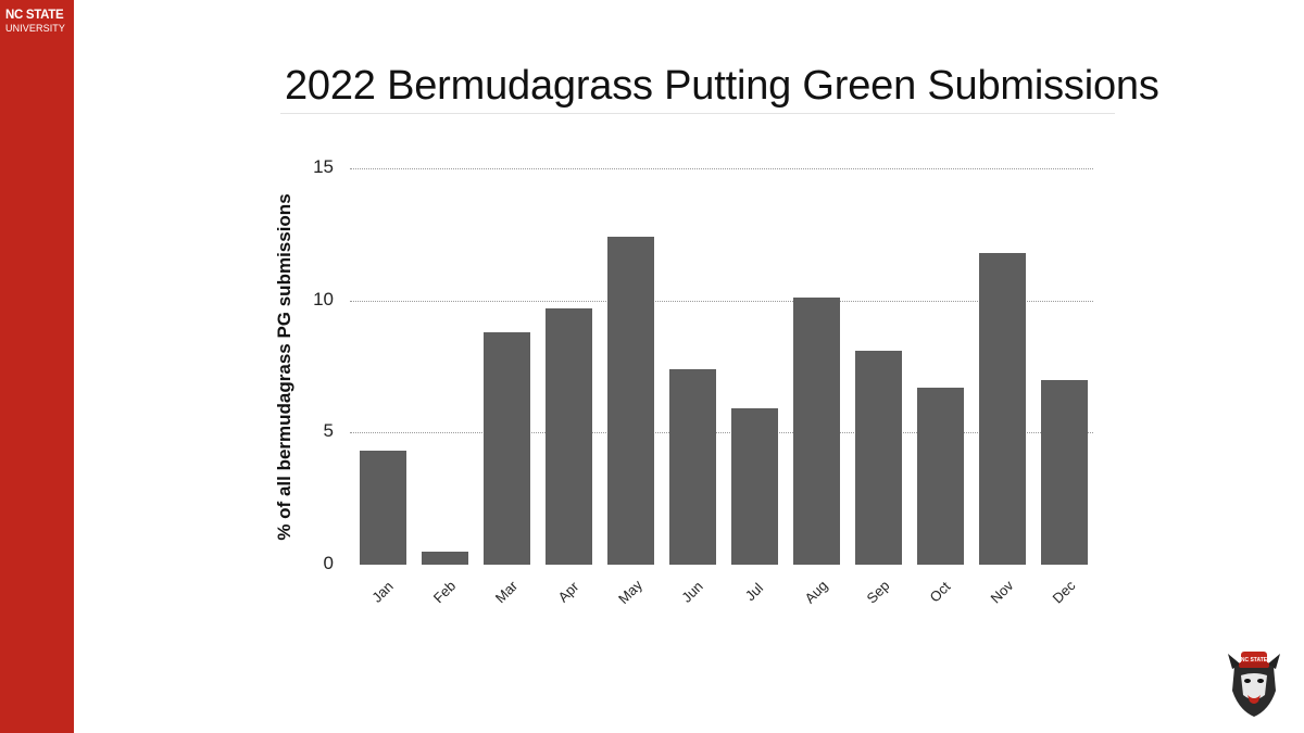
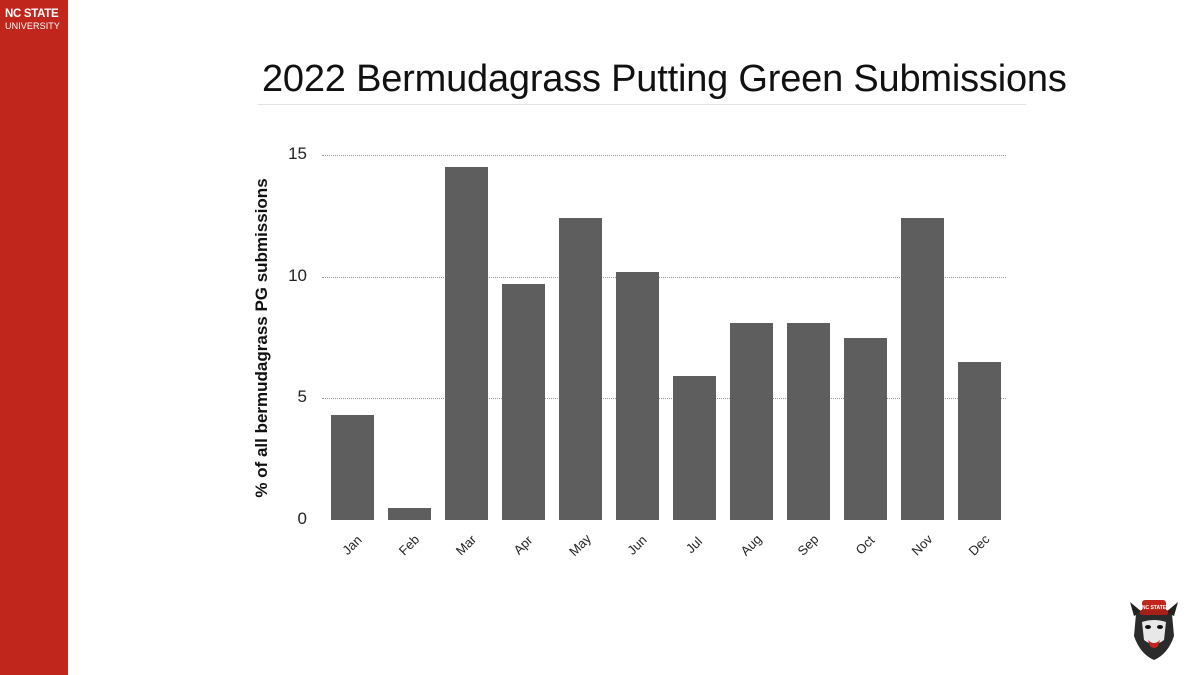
Mar: 8.8 -> 14.5
Jun: 7.4 -> 10.2
Aug: 10.1 -> 8.1
Oct: 6.7 -> 7.5
Nov: 11.8 -> 12.4
Dec: 7.0 -> 6.5
